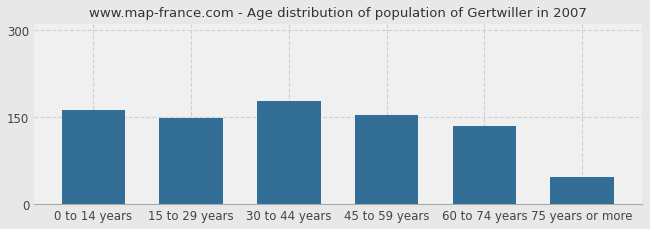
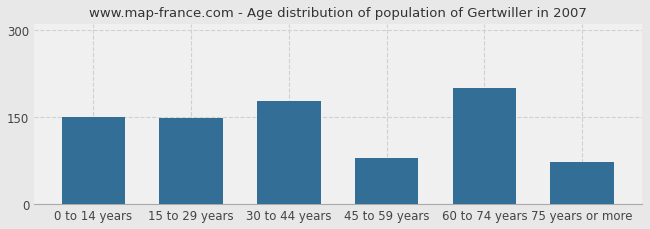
0 to 14 years: 163 -> 150
45 to 59 years: 154 -> 80
60 to 74 years: 135 -> 200
75 years or more: 47 -> 72
